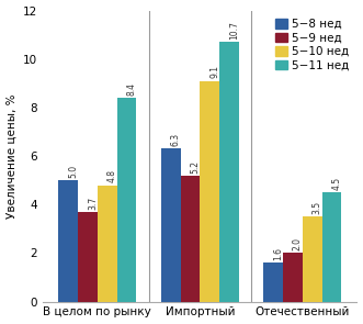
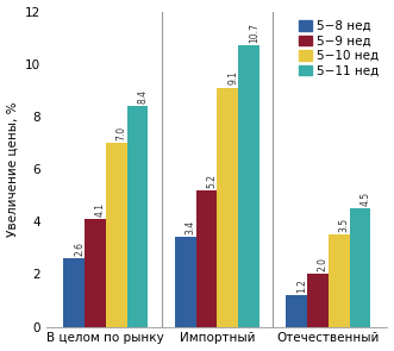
5−8 нед/В целом по рынку: 5.0 -> 2.6
5−9 нед/В целом по рынку: 3.7 -> 4.1
5−10 нед/В целом по рынку: 4.8 -> 7.0
5−8 нед/Импортный: 6.3 -> 3.4
5−8 нед/Отечественный: 1.6 -> 1.2
